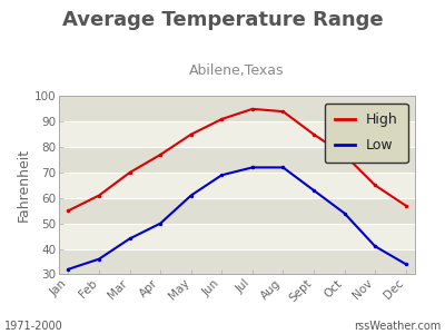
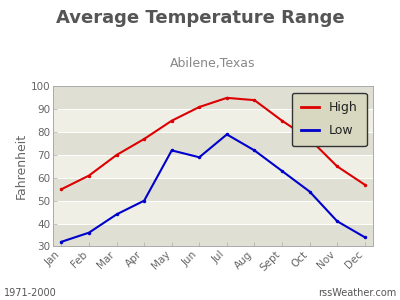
Low/May: 61 -> 72
Low/Jul: 72 -> 79
